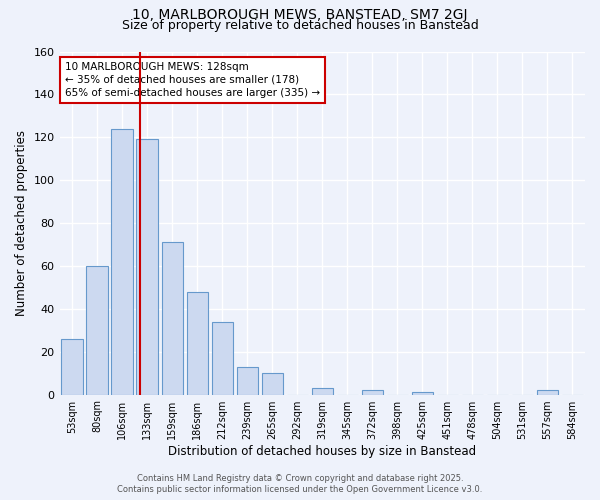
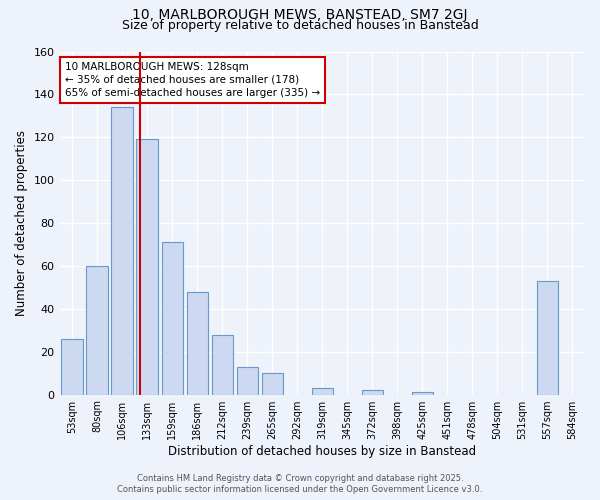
106sqm: 124 -> 134
212sqm: 34 -> 28
557sqm: 2 -> 53
